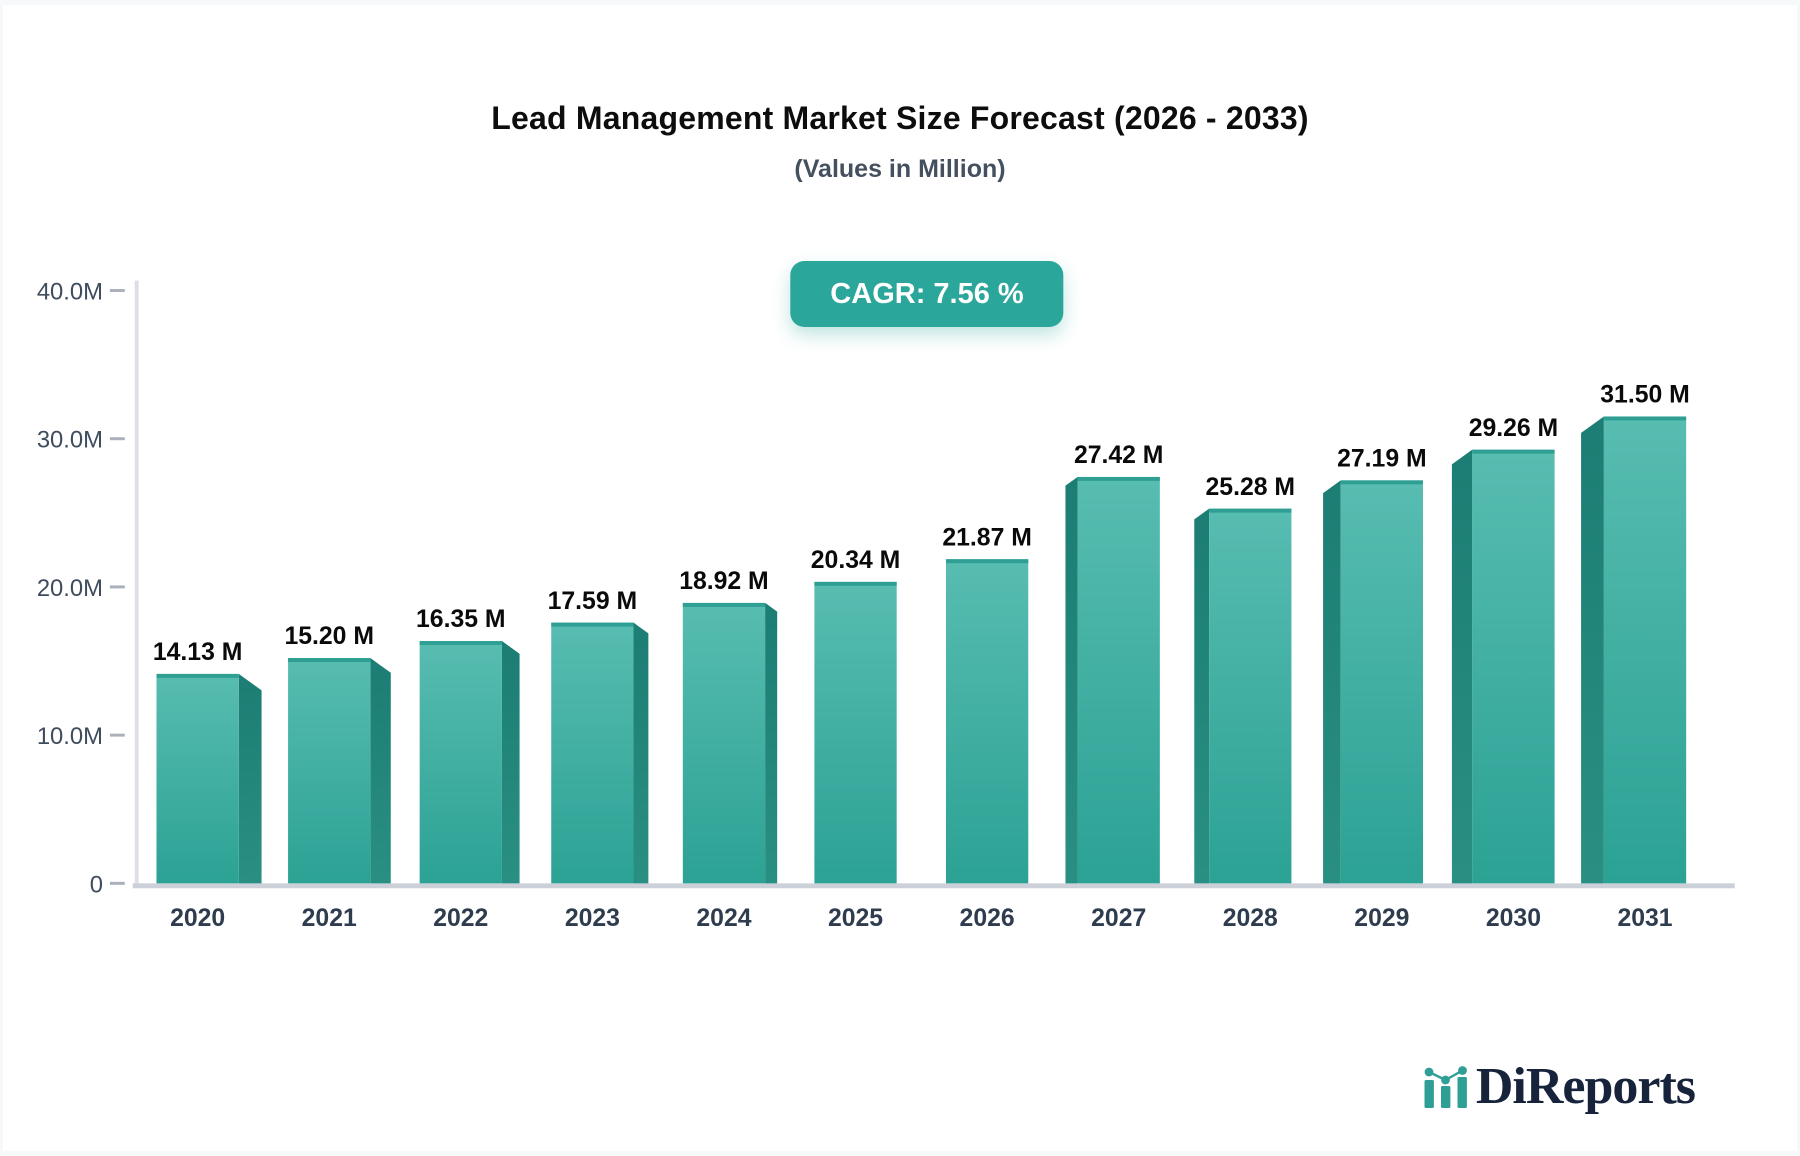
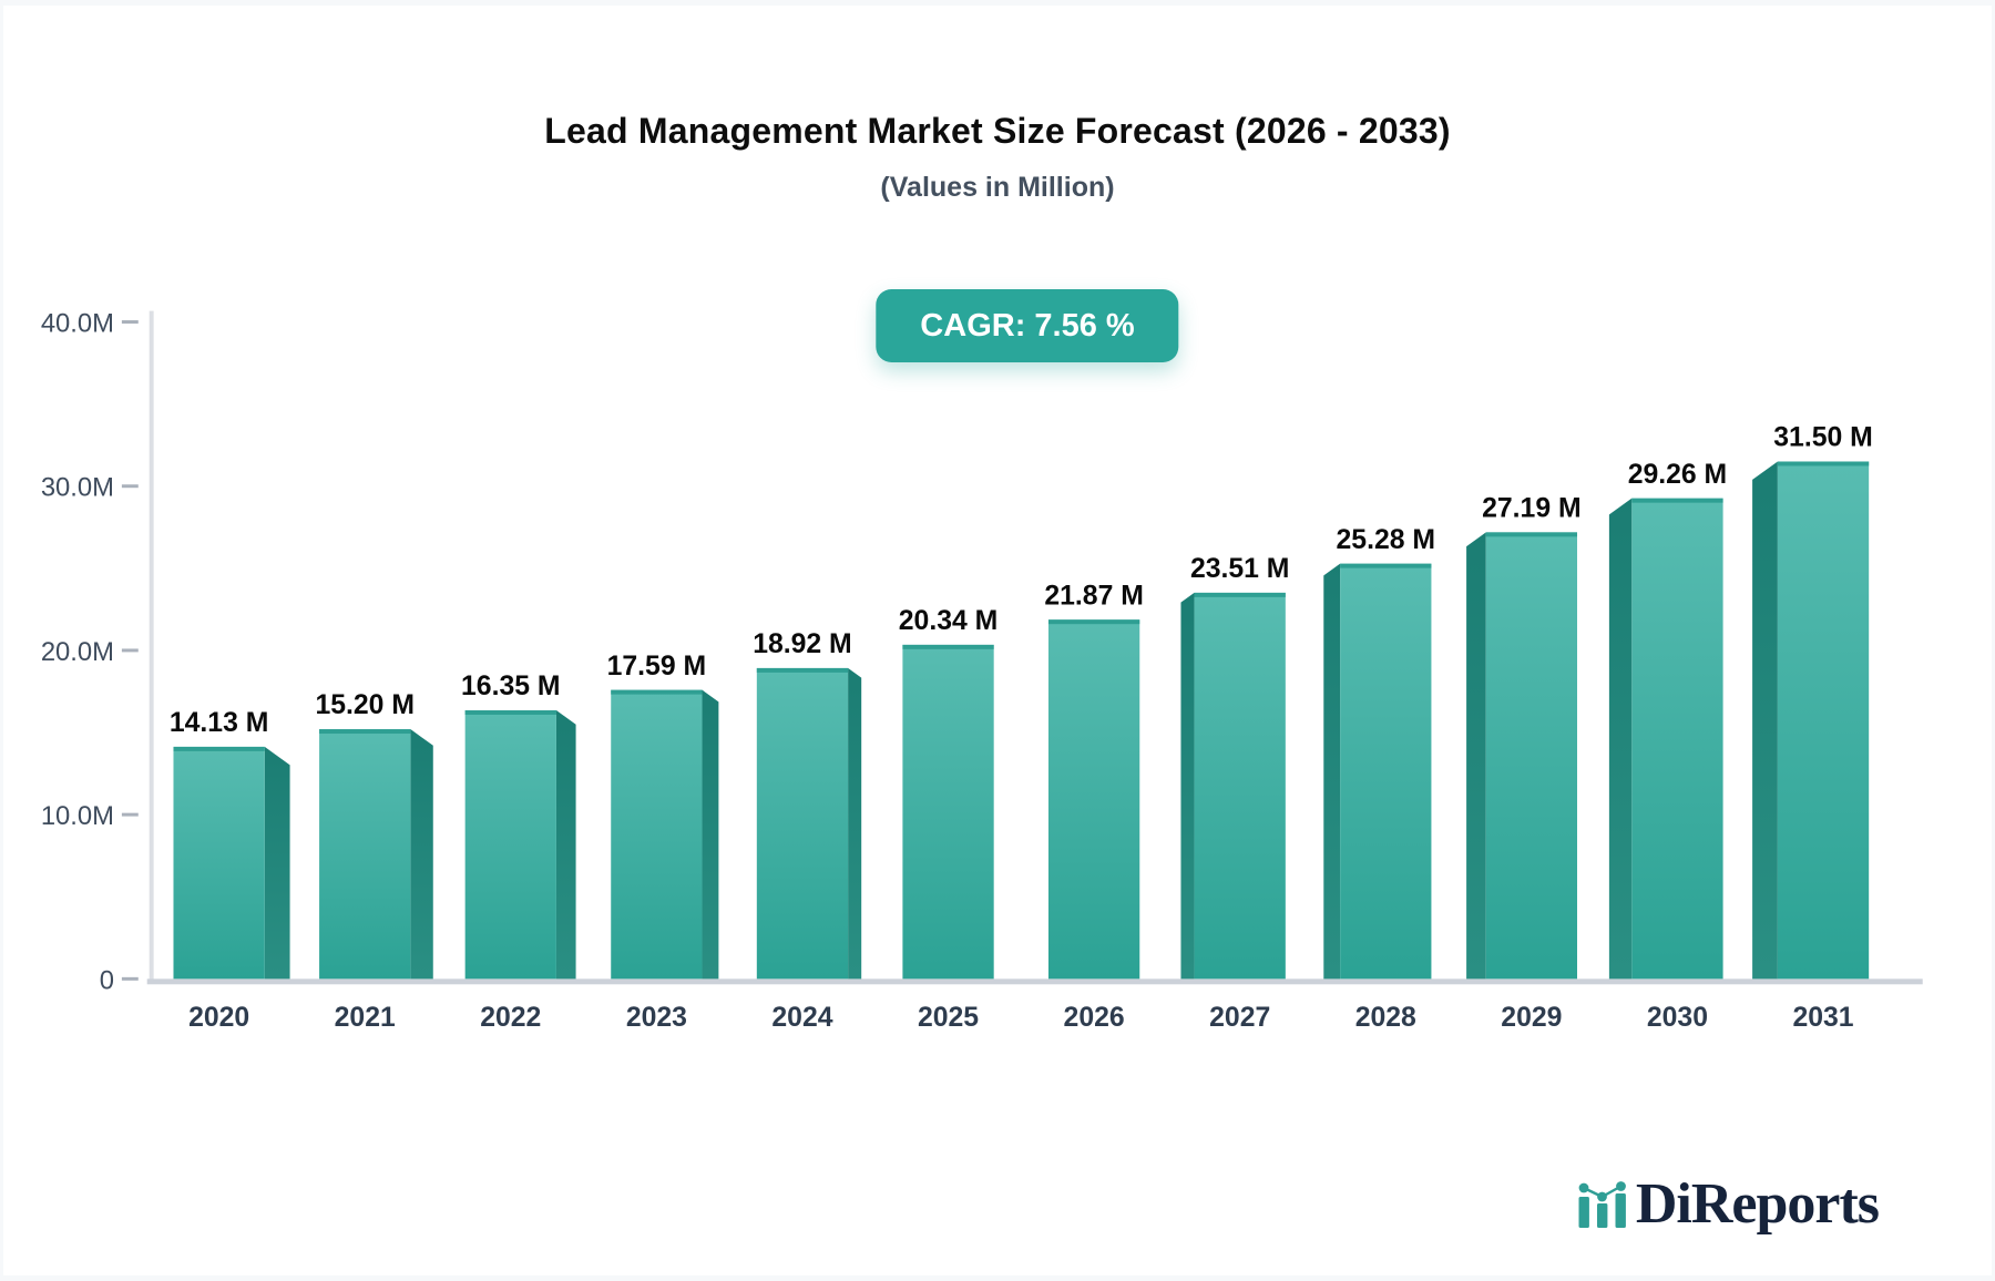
2027: 27.42 -> 23.51
